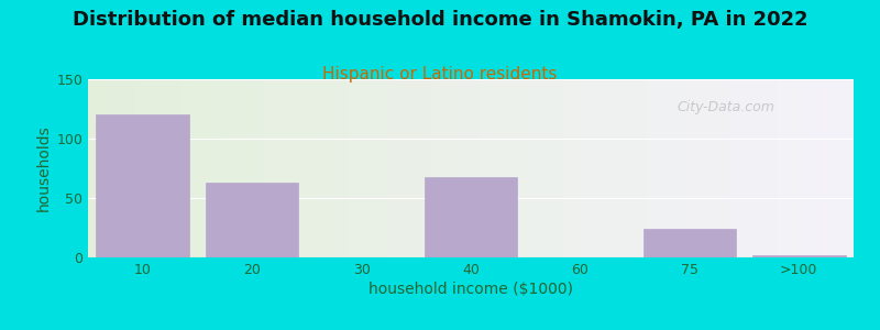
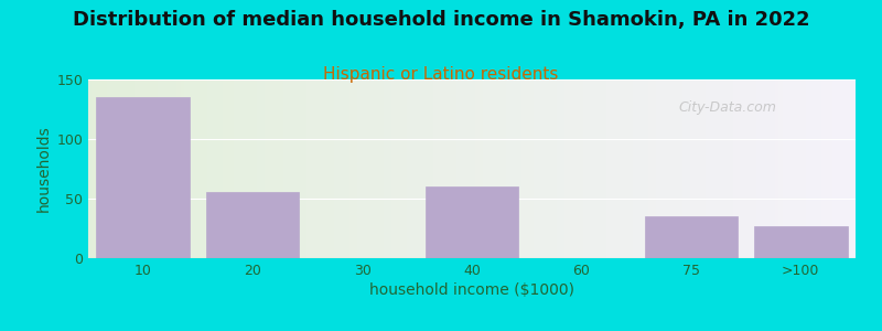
10: 120 -> 135
20: 63 -> 56
40: 68 -> 60
75: 24 -> 35
>100: 2 -> 27
